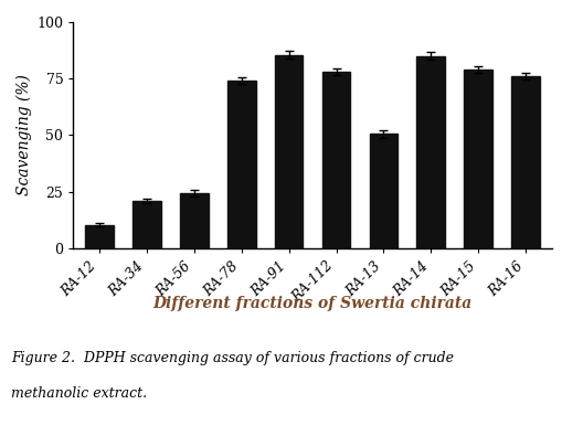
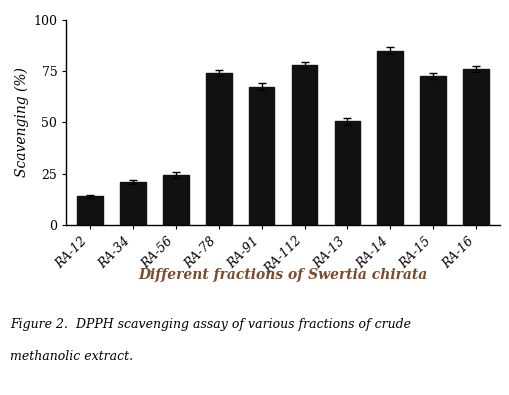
RA-12: 10.5 -> 14.0
RA-91: 85.5 -> 67.5
RA-15: 79.0 -> 72.5
